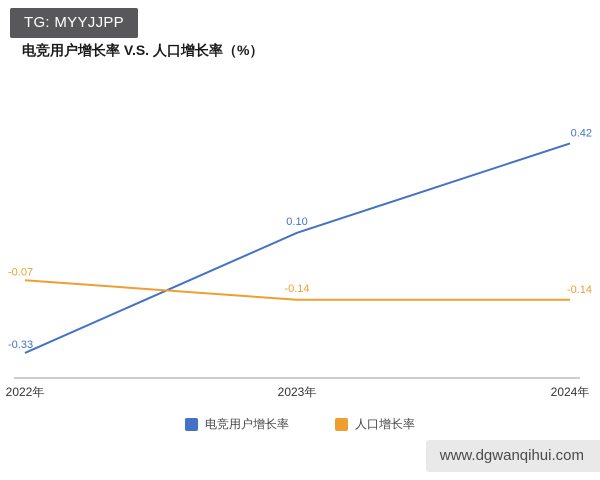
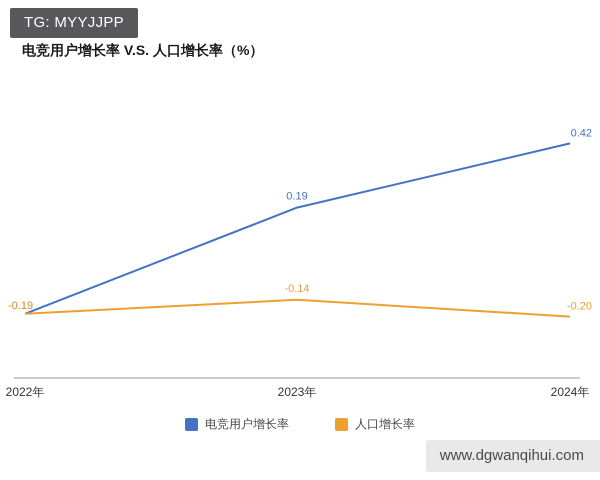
电竞用户增长率/2022年: -0.33 -> -0.19
人口增长率/2022年: -0.07 -> -0.19
电竞用户增长率/2023年: 0.10 -> 0.19
人口增长率/2024年: -0.14 -> -0.20
